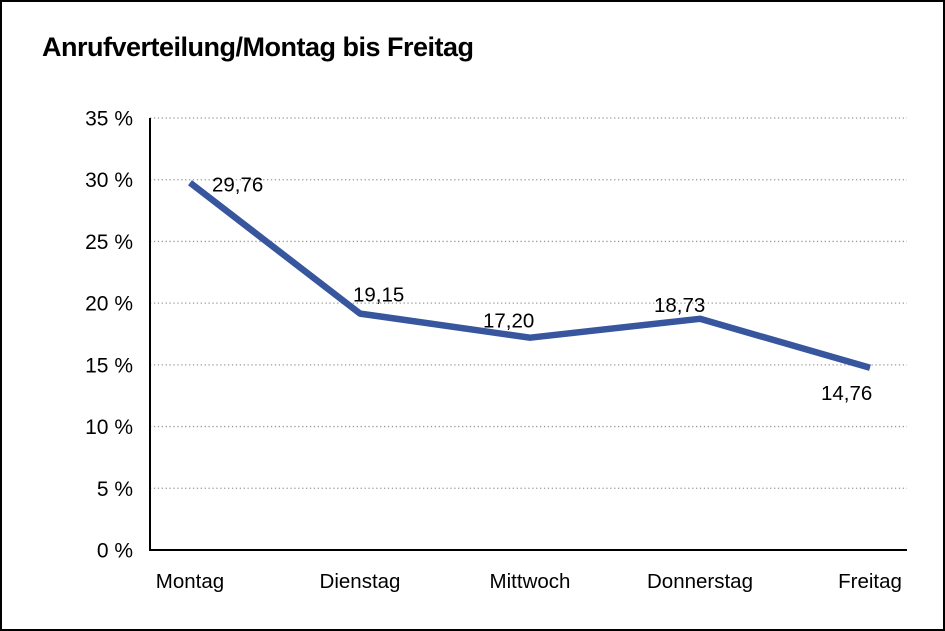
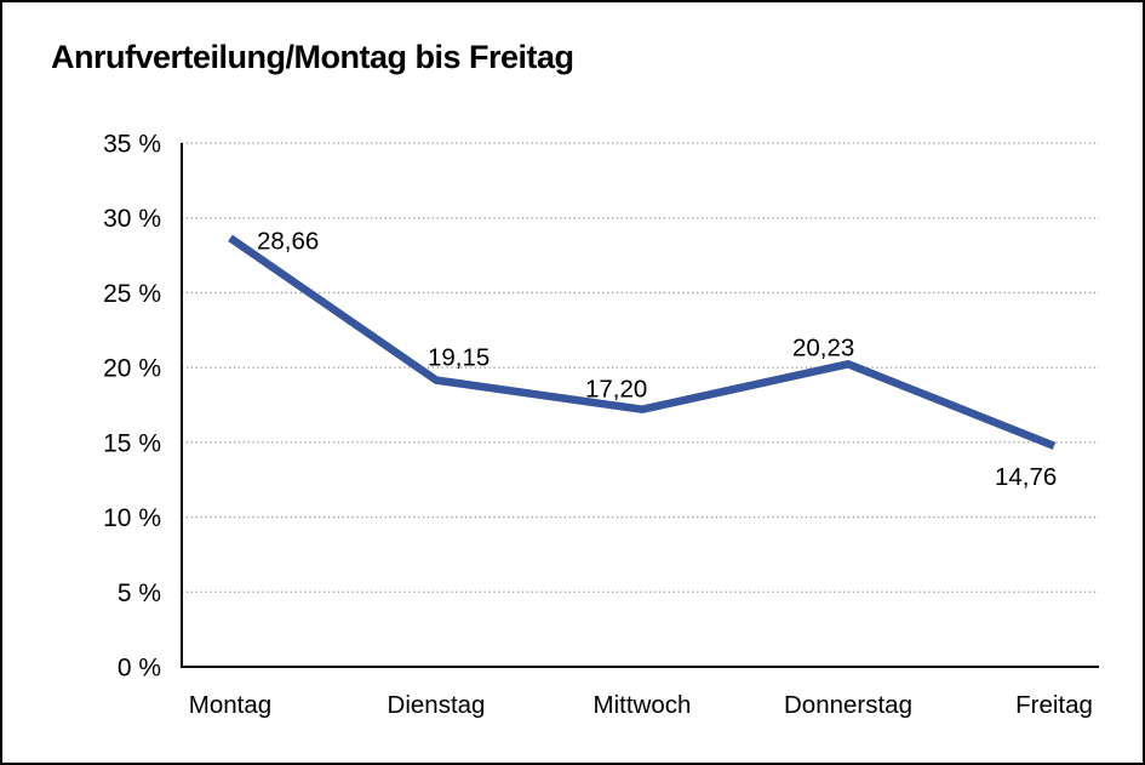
Montag: 29,76 -> 28,66
Donnerstag: 18,73 -> 20,23
